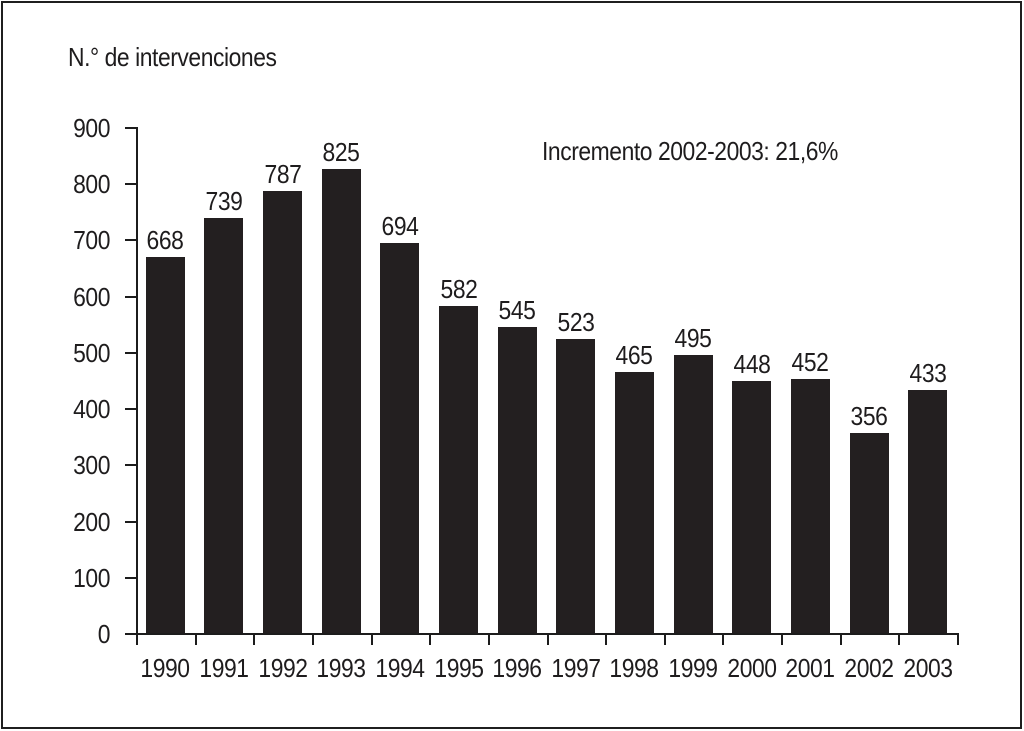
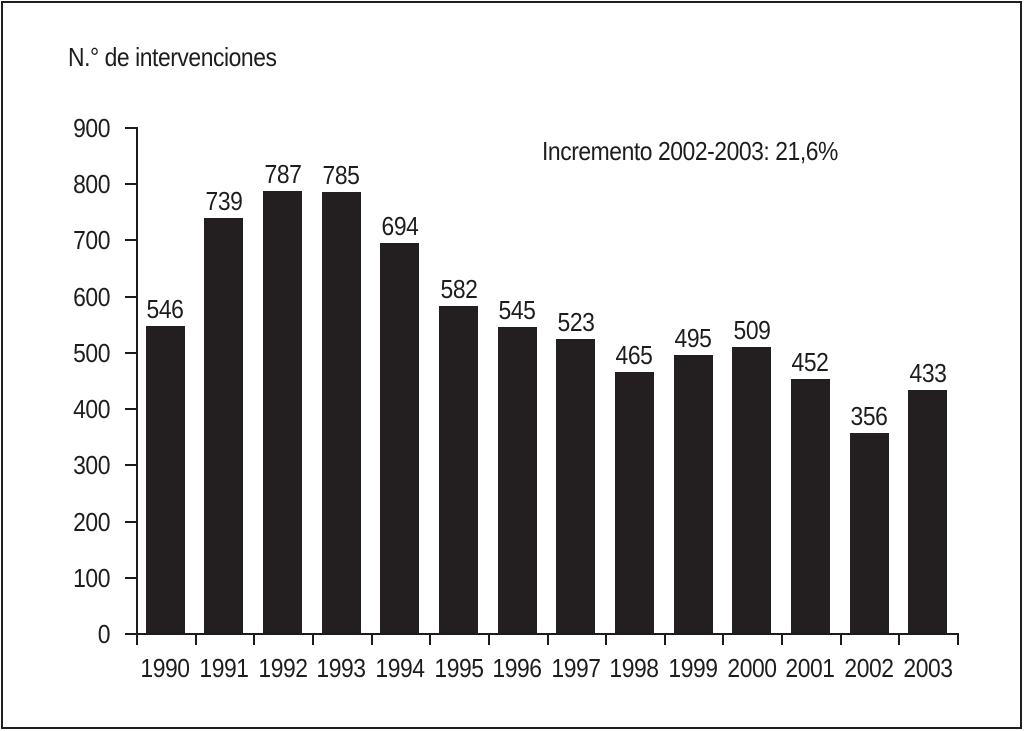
1990: 668 -> 546
1993: 825 -> 785
2000: 448 -> 509
